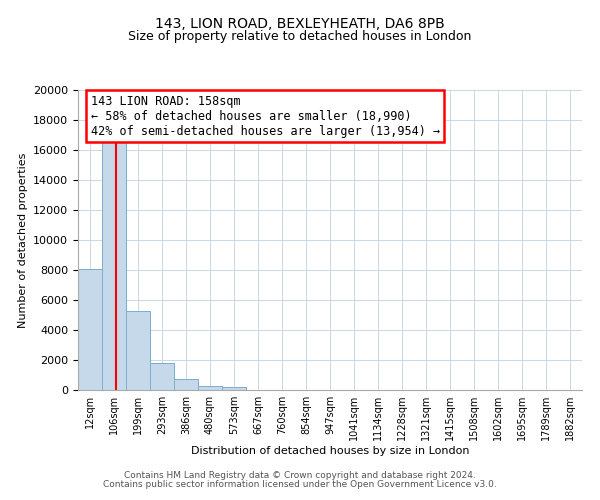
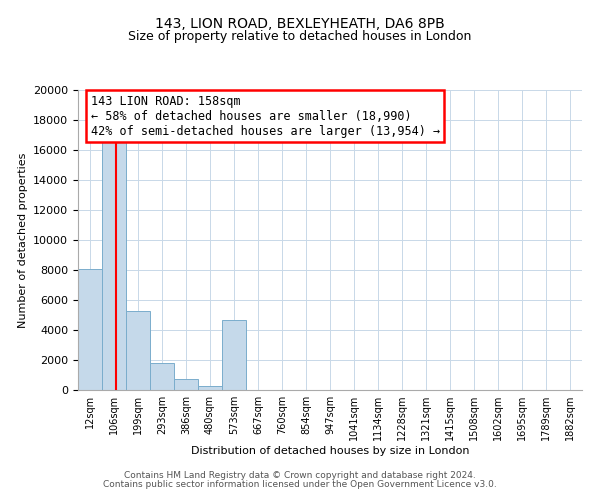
573sqm: 200 -> 4700
